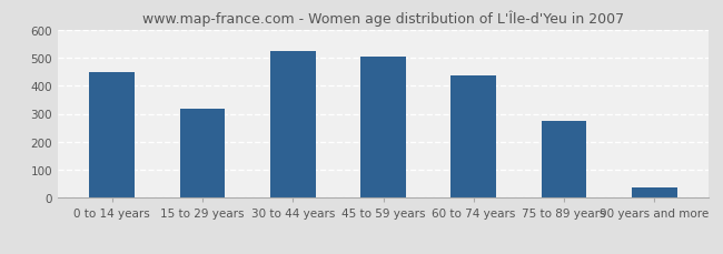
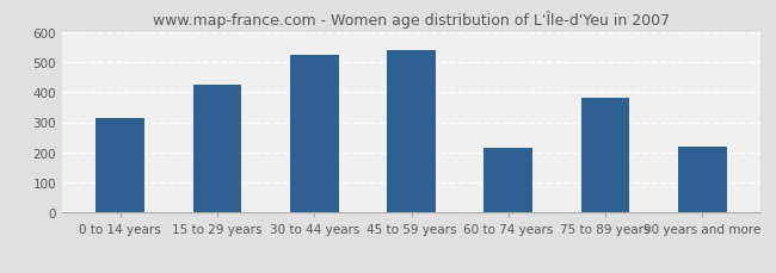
0 to 14 years: 447 -> 315
15 to 29 years: 318 -> 425
45 to 59 years: 502 -> 540
60 to 74 years: 438 -> 215
75 to 89 years: 275 -> 380
90 years and more: 36 -> 220
